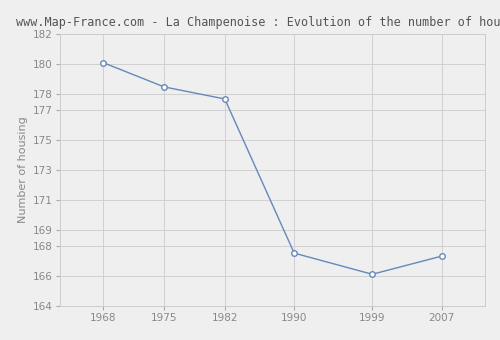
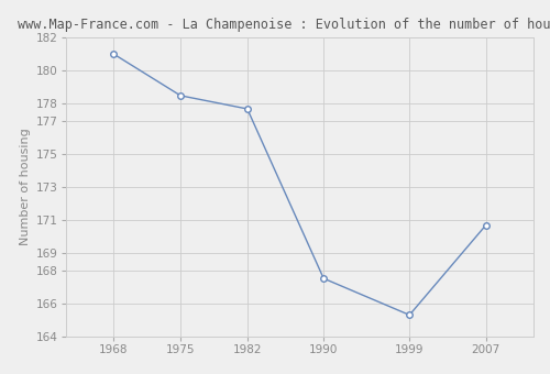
1968: 180.1 -> 181.0
1999: 166.1 -> 165.3
2007: 167.3 -> 170.7
